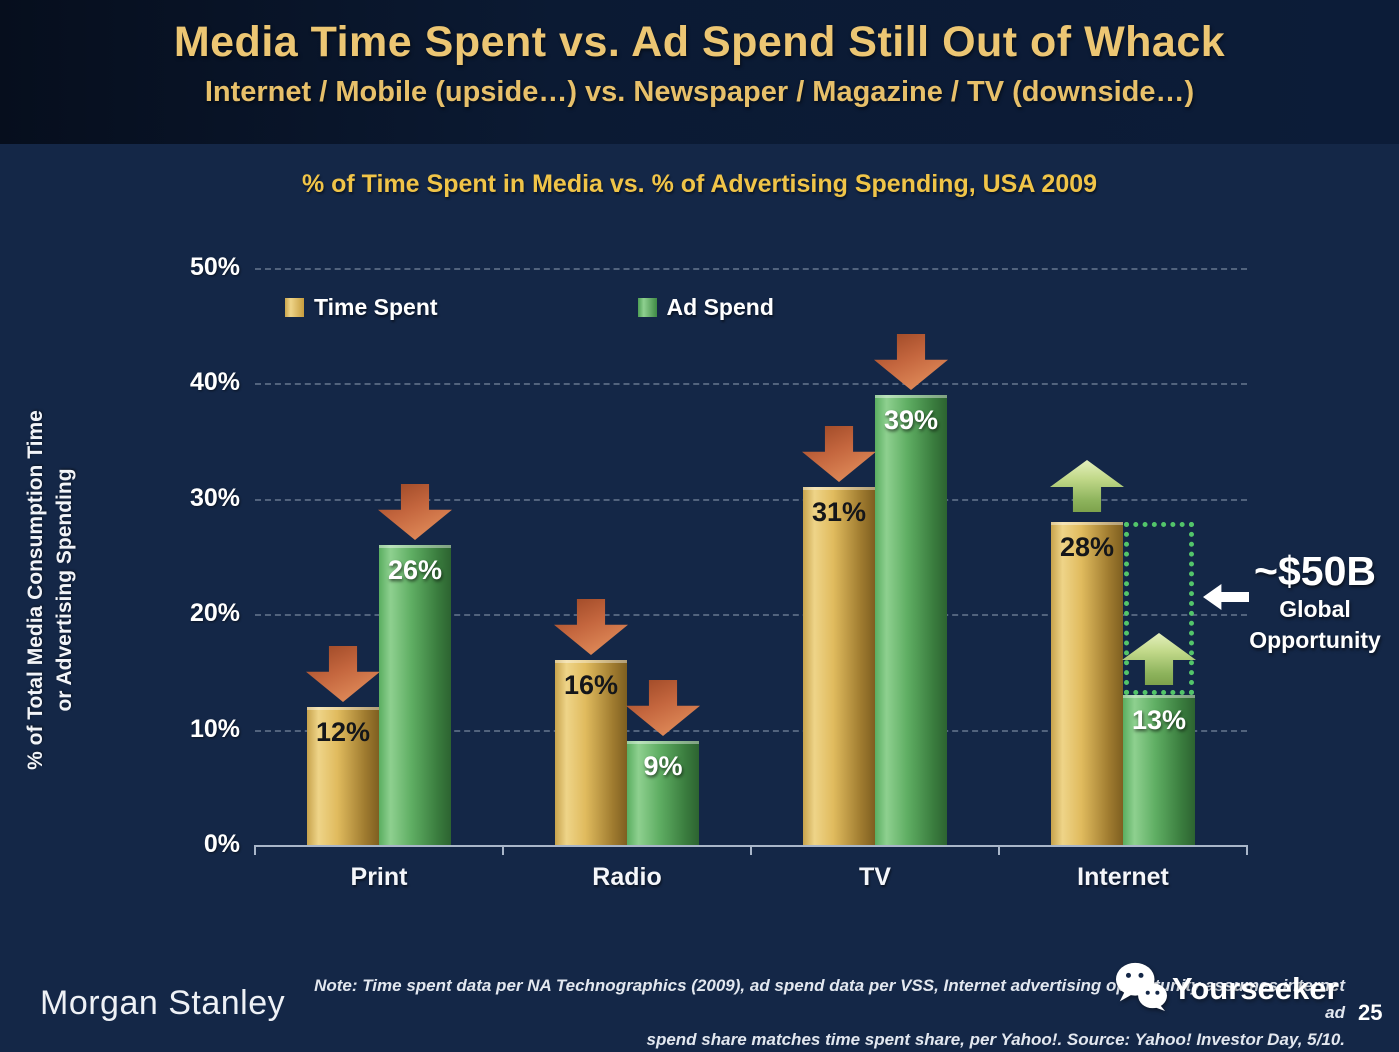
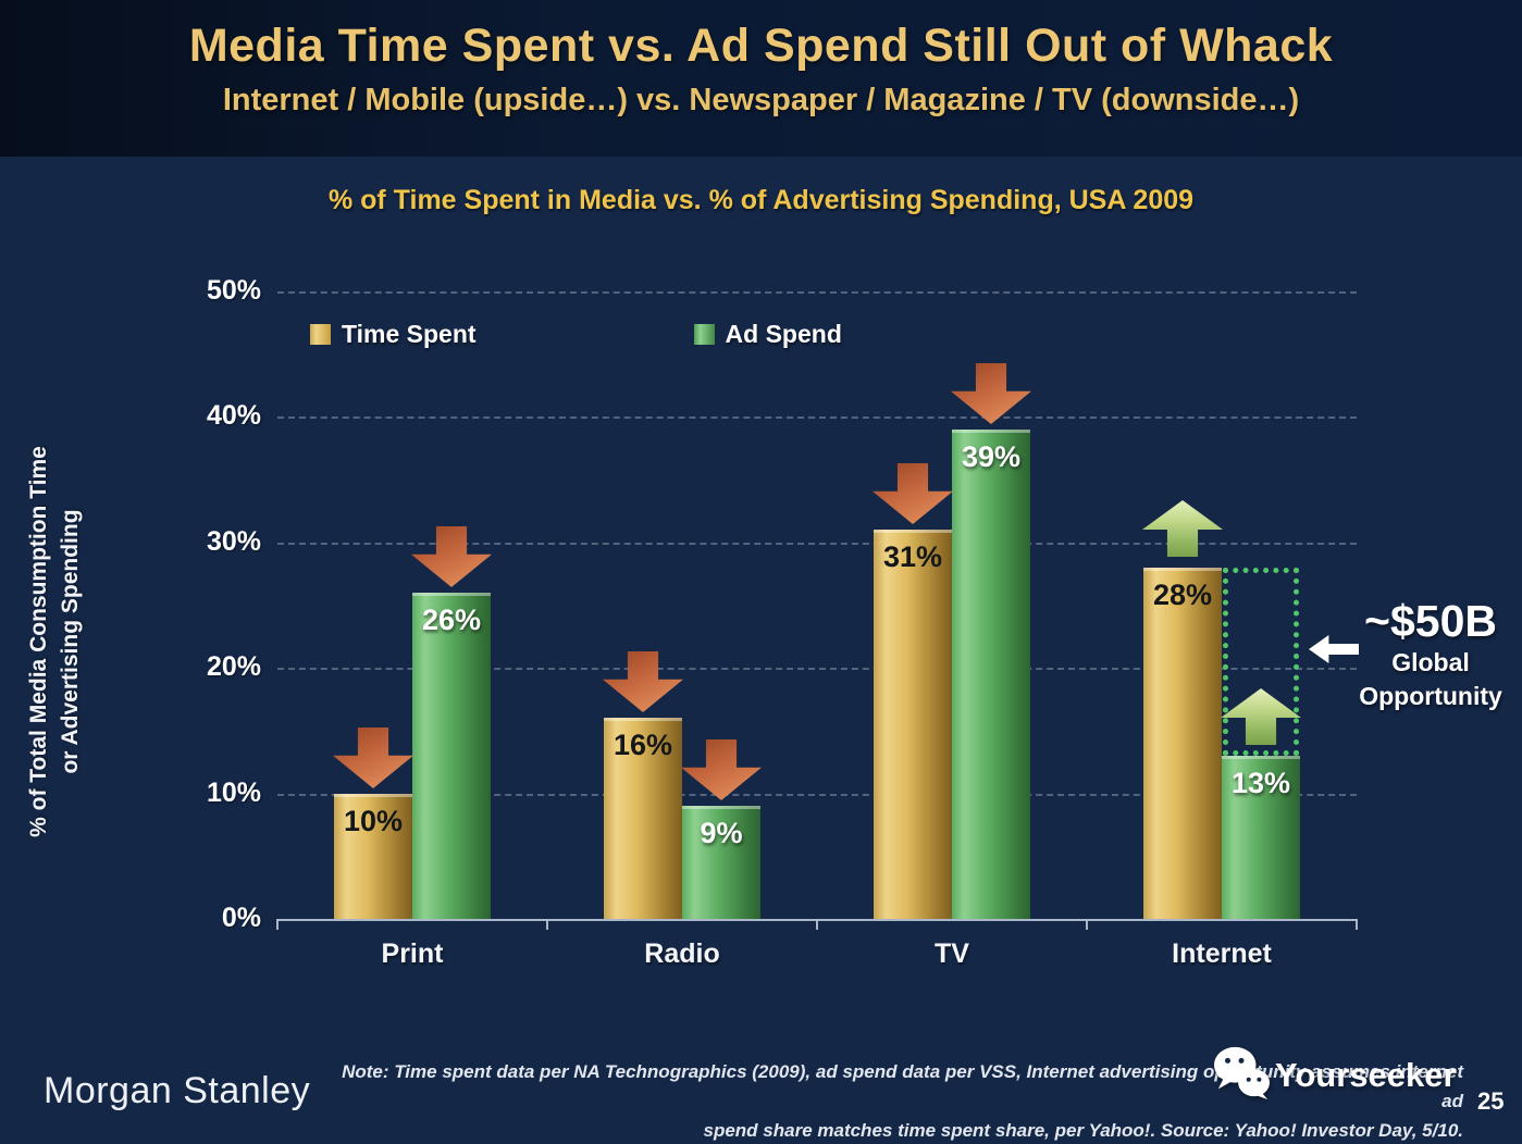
Time Spent/Print: 12% -> 10%
